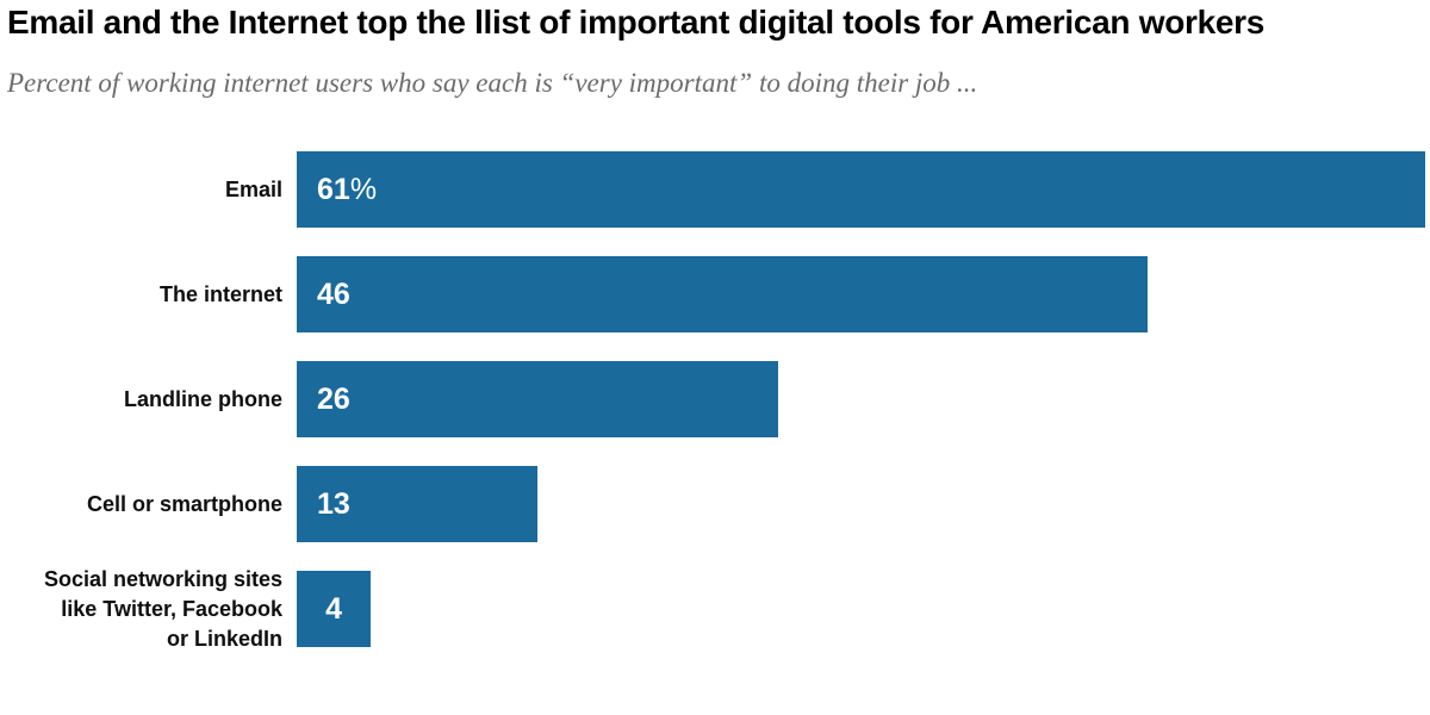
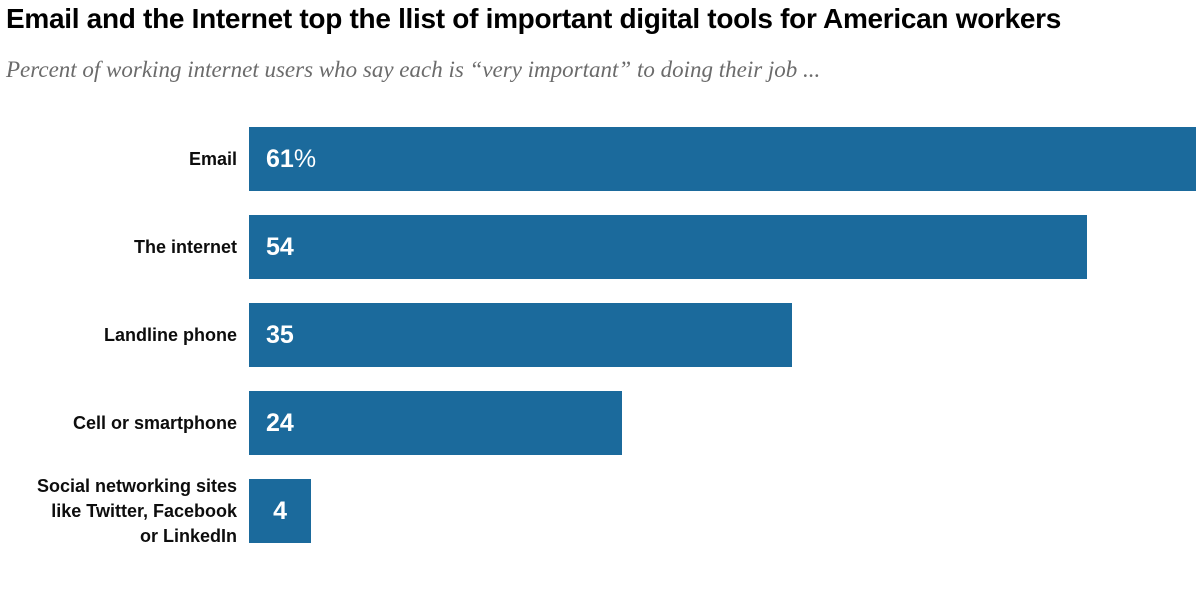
The internet: 46 -> 54
Landline phone: 26 -> 35
Cell or smartphone: 13 -> 24
